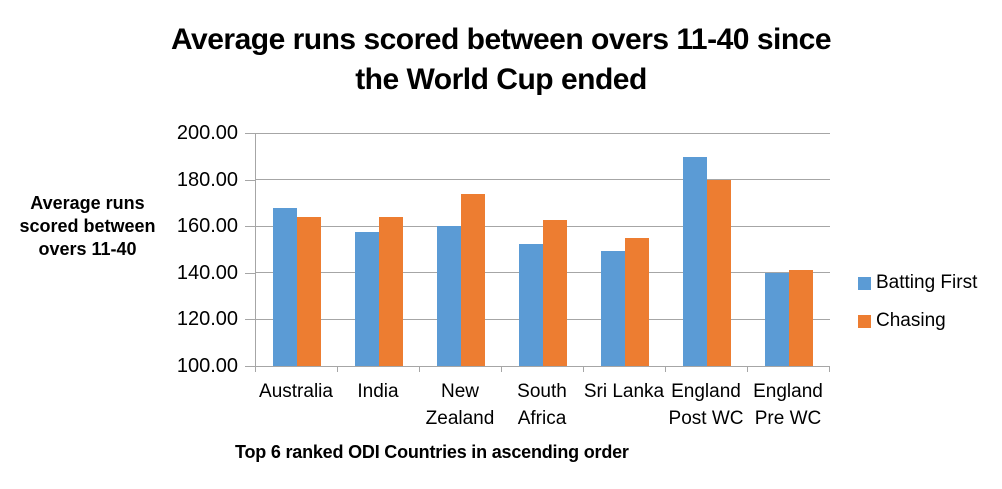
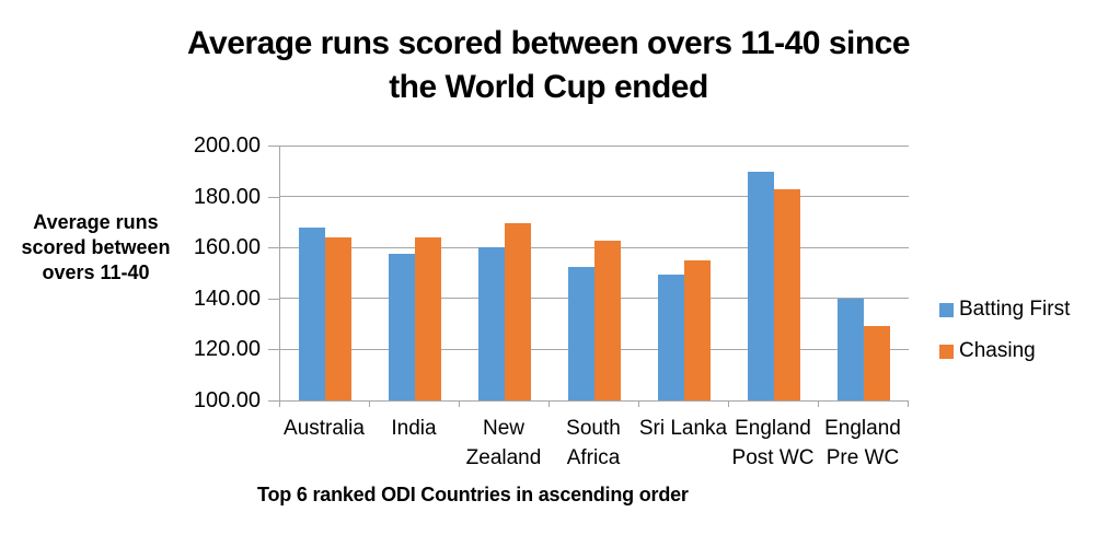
Chasing/New Zealand: 174 -> 170
Chasing/England Post WC: 180 -> 183
Chasing/England Pre WC: 141 -> 129
